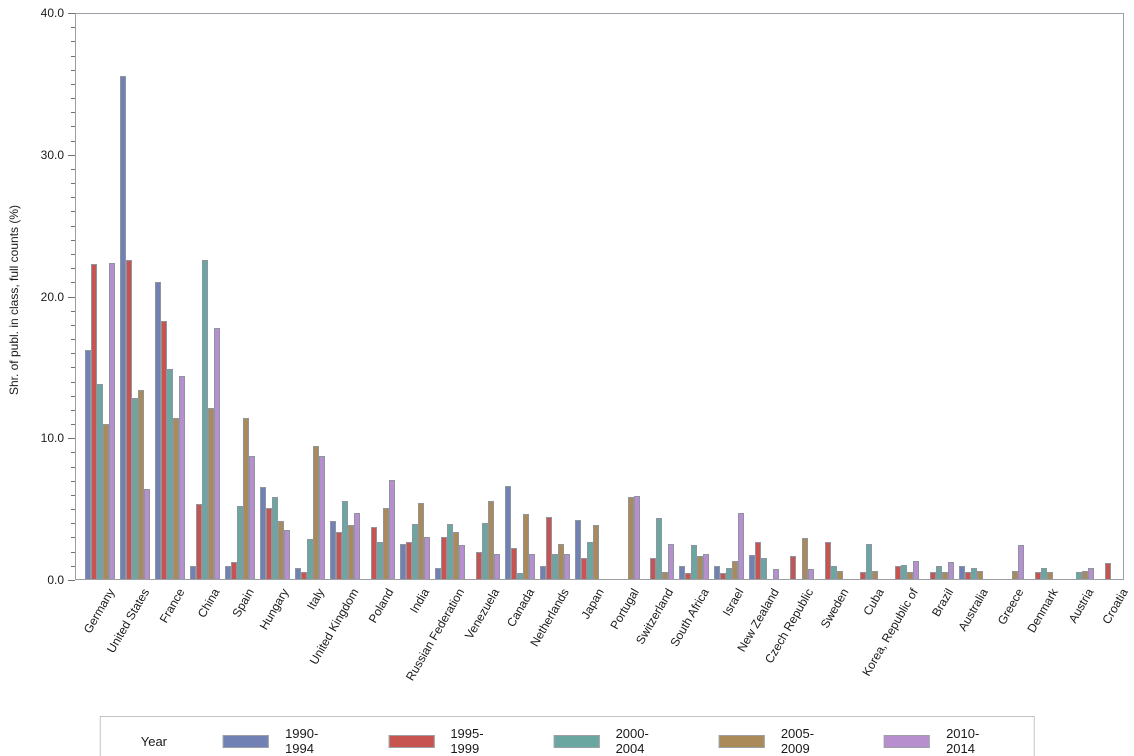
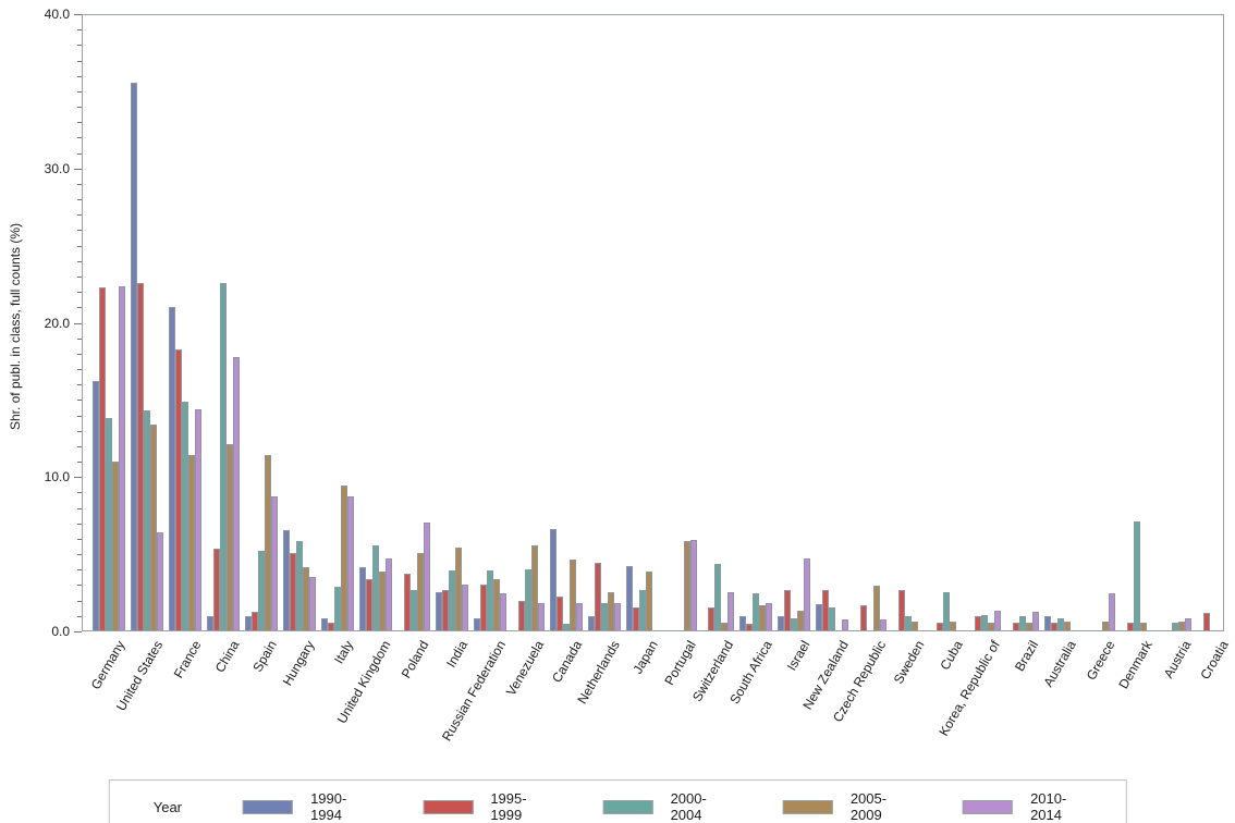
2000-2004/United States: 12.8 -> 14.3
1995-1999/Israel: 0.4 -> 2.6
2000-2004/Denmark: 0.8 -> 7.1
